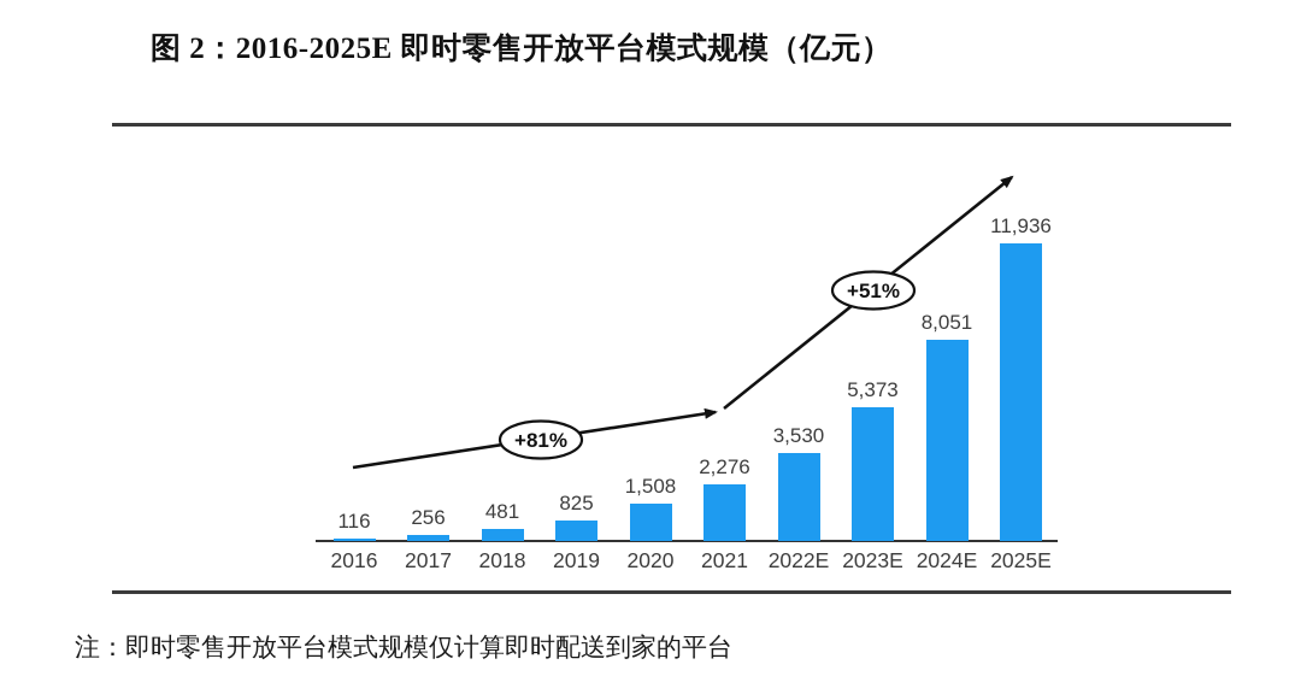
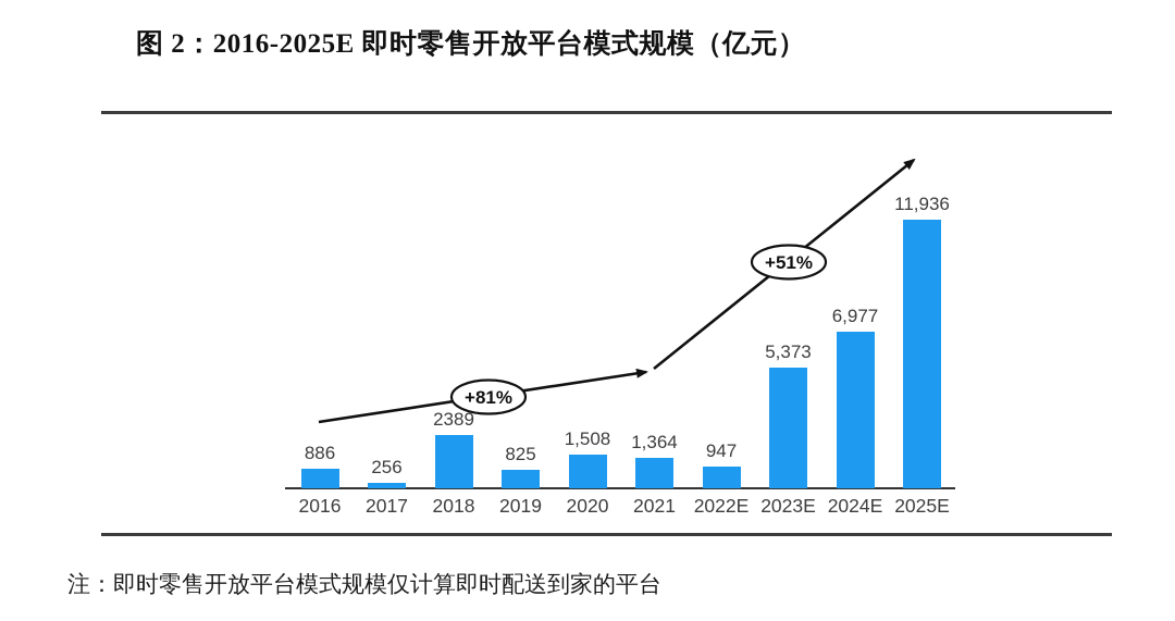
2016: 116 -> 886
2018: 481 -> 2389
2021: 2,276 -> 1,364
2022E: 3,530 -> 947
2024E: 8,051 -> 6,977
